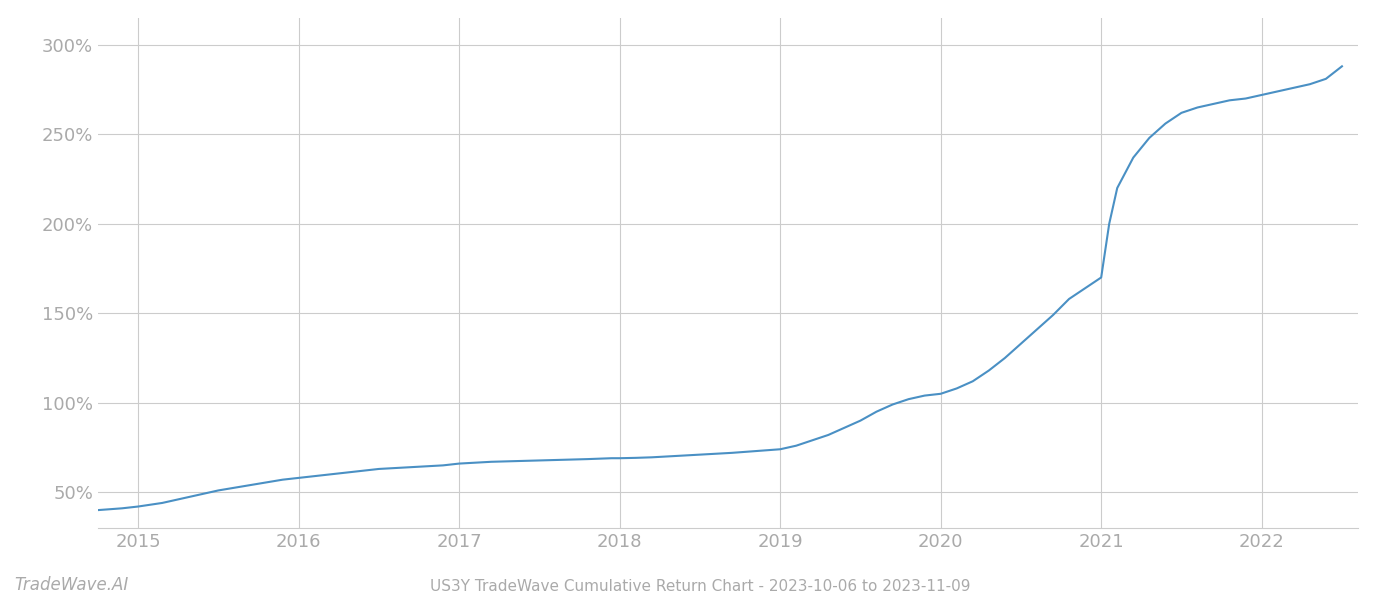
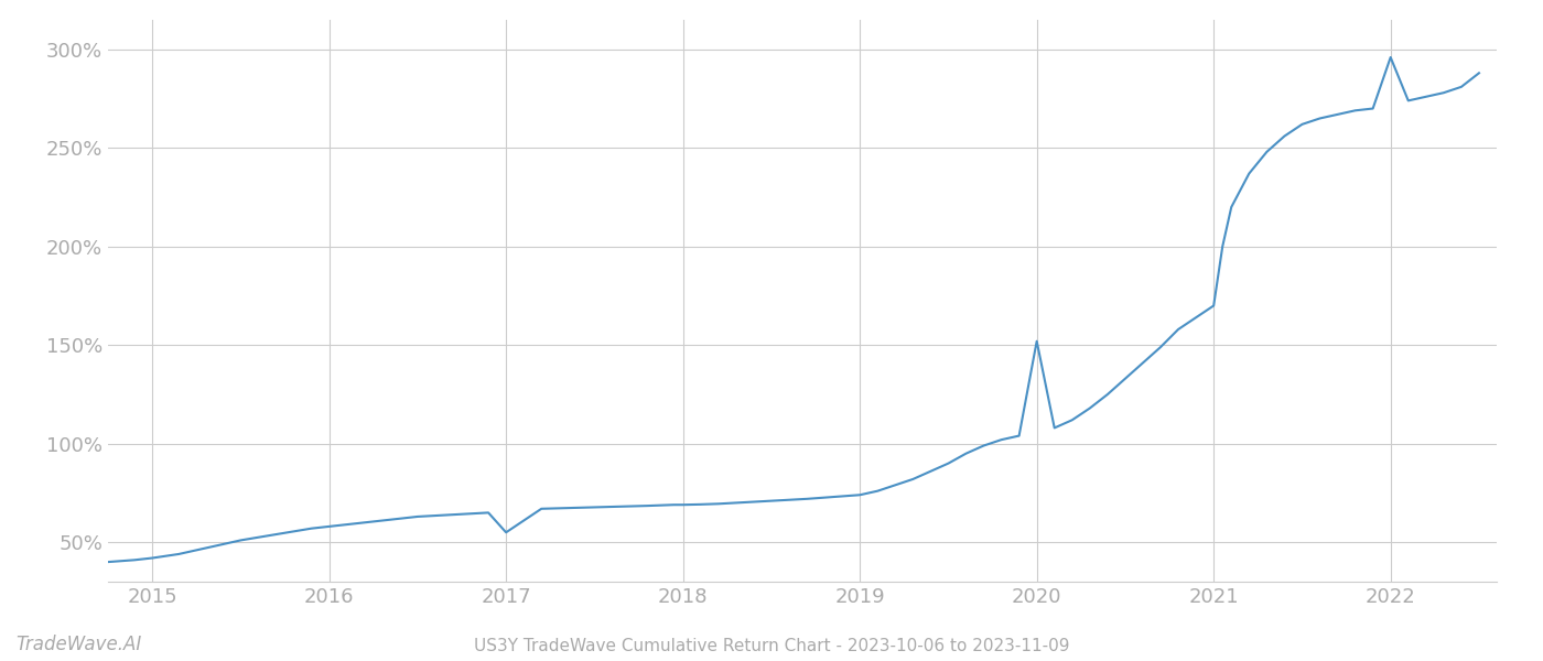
2017: 66% -> 55%
2020: 105% -> 152%
2022: 272% -> 296%
